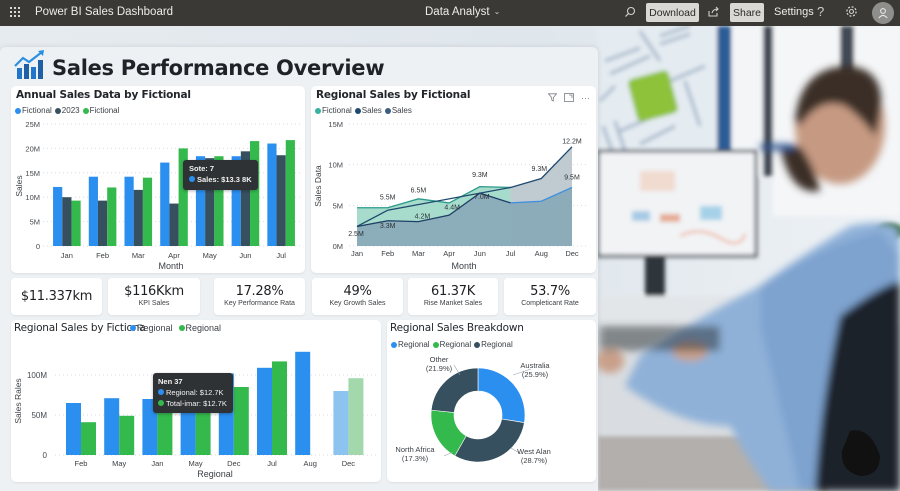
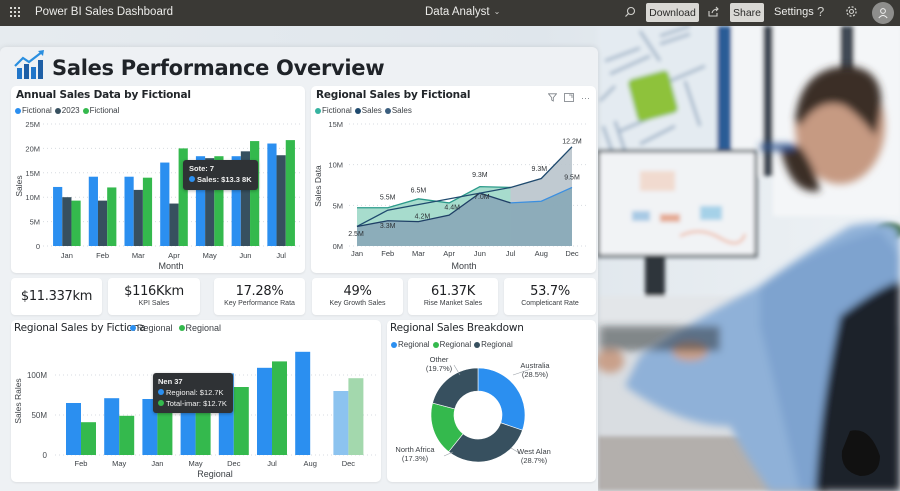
Regional Sales Breakdown/Australia: 25.9% -> 28.5%
Regional Sales Breakdown/Other: 21.9% -> 19.7%
